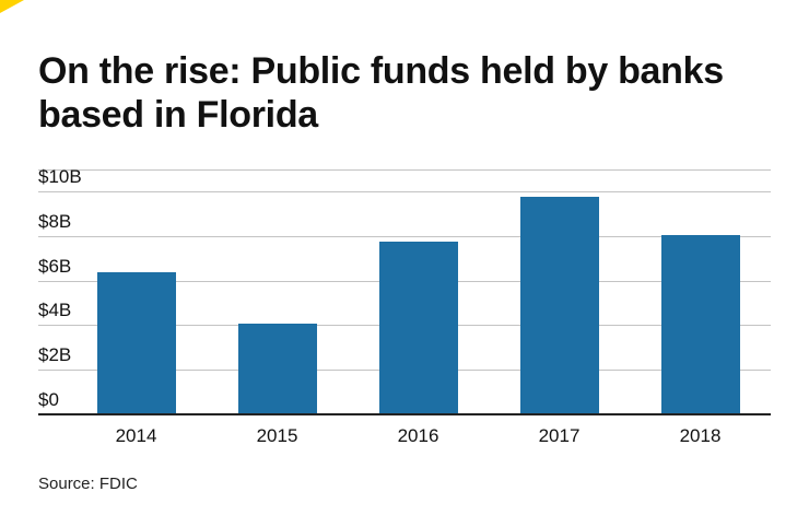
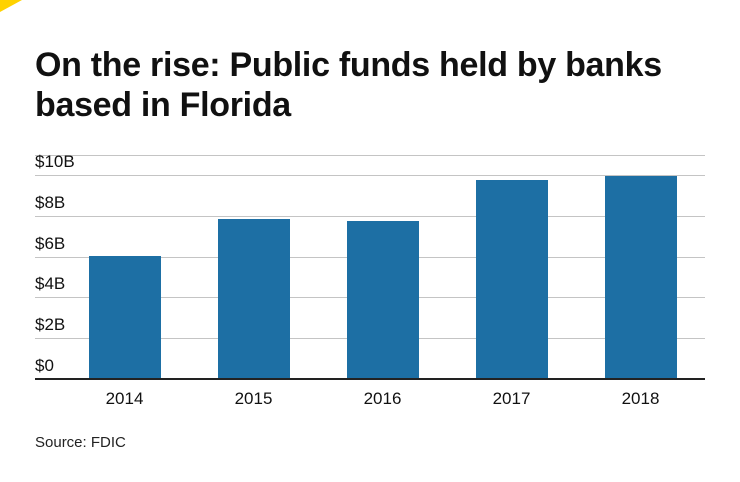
2014: $6.4B -> $6.1B
2015: $4.1B -> $7.9B
2018: $8.1B -> $10.0B
